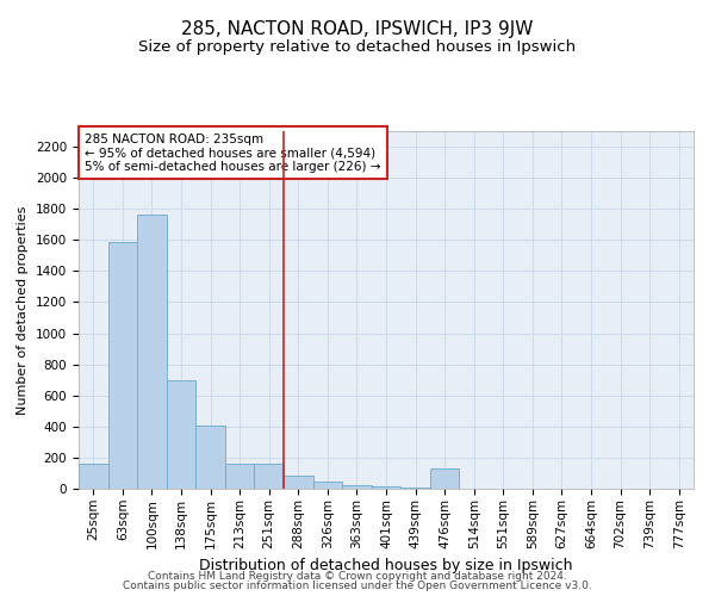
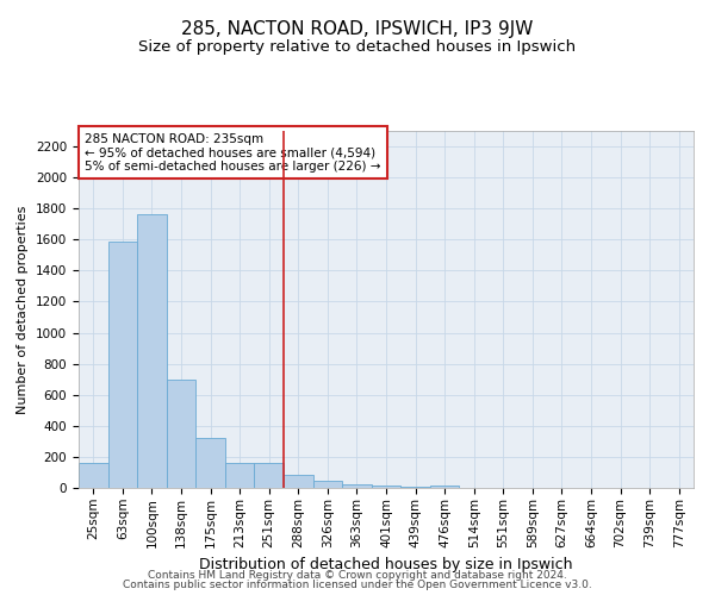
175sqm: 410 -> 320
476sqm: 130 -> 20
